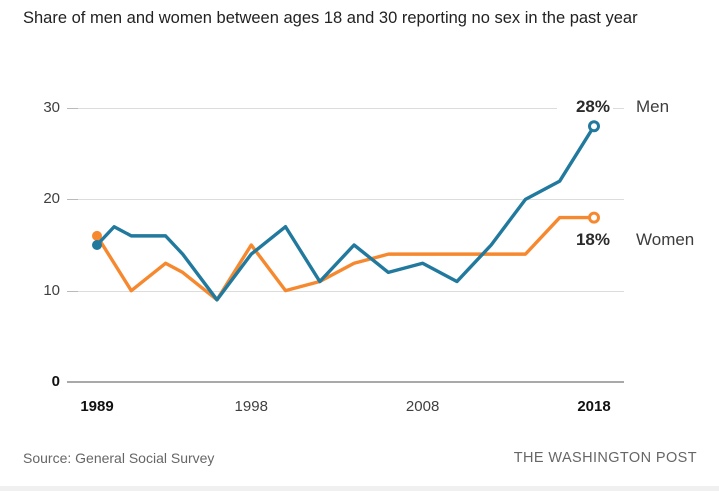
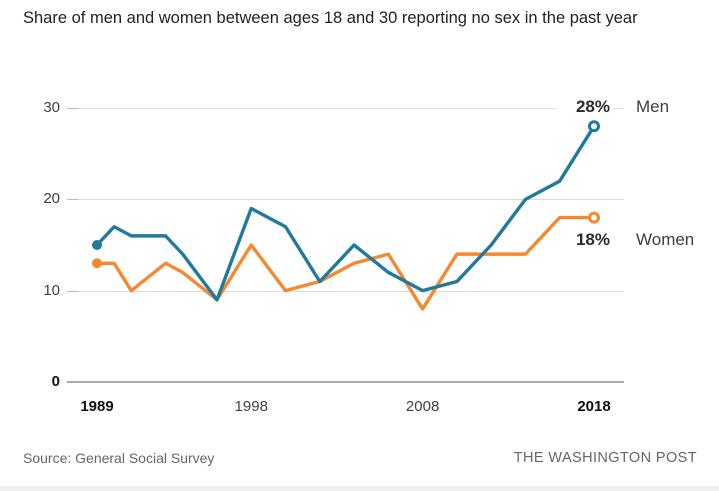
Women/1989: 16 -> 13
Men/1998: 14 -> 19
Men/2008: 13 -> 10
Women/2008: 14 -> 8
